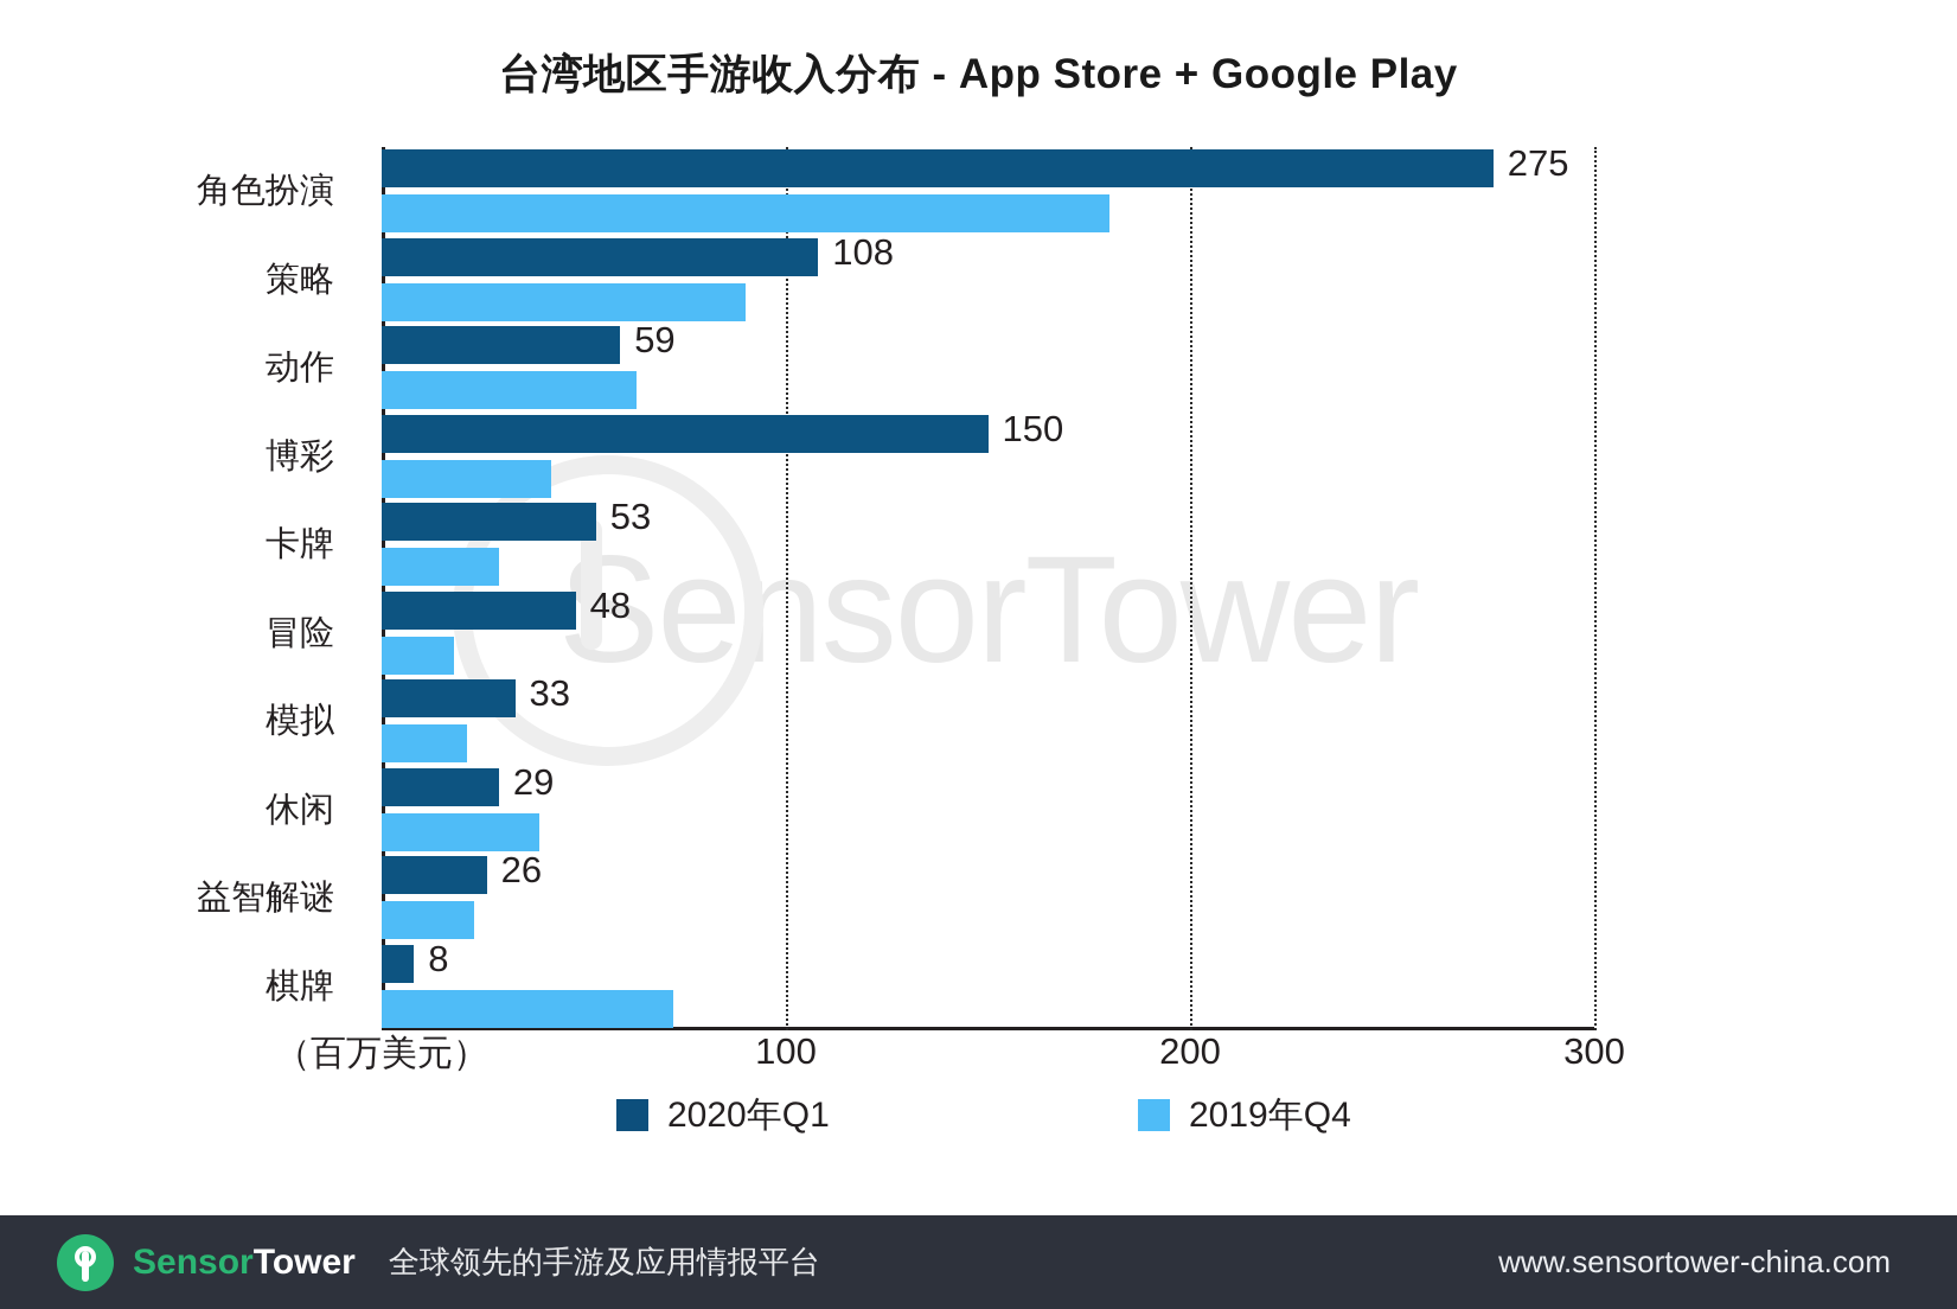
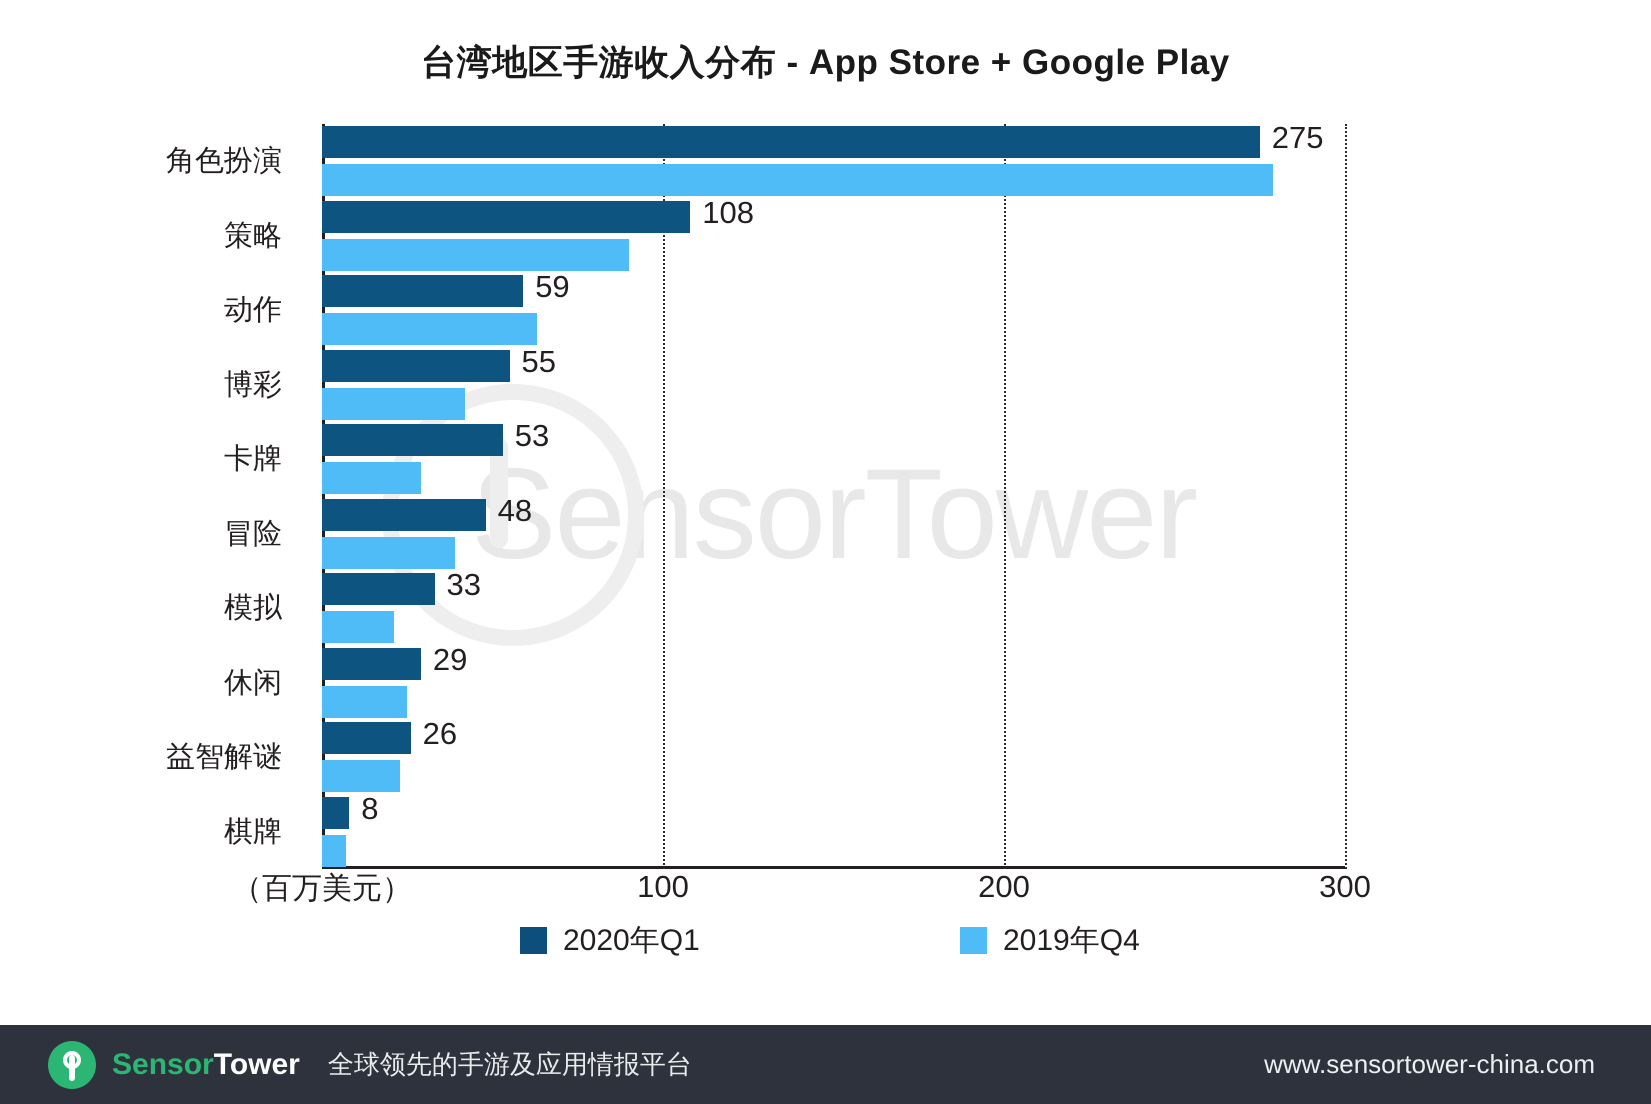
2019年Q4/角色扮演: 180 -> 279
2020年Q1/博彩: 150 -> 55
2019年Q4/冒险: 18 -> 39
2019年Q4/休闲: 39 -> 25
2019年Q4/棋牌: 72 -> 7
